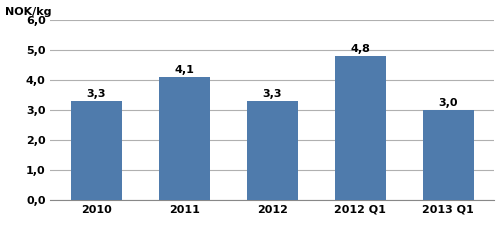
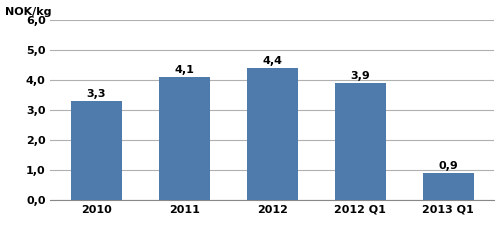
2012: 3,3 -> 4,4
2012 Q1: 4,8 -> 3,9
2013 Q1: 3,0 -> 0,9
